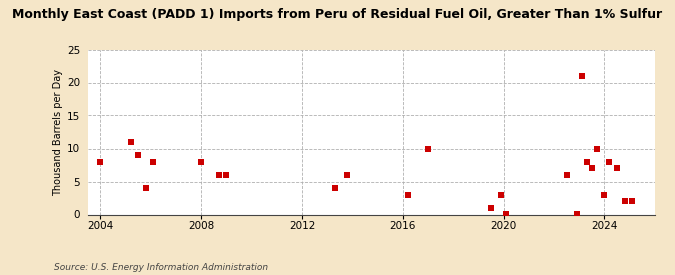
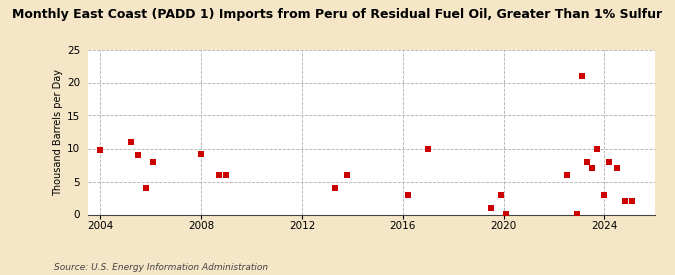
2004: 8.0 -> 9.8
2008: 8.0 -> 9.2
